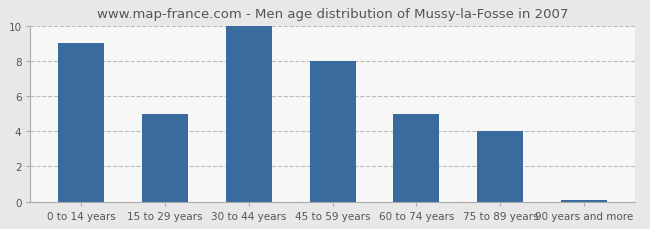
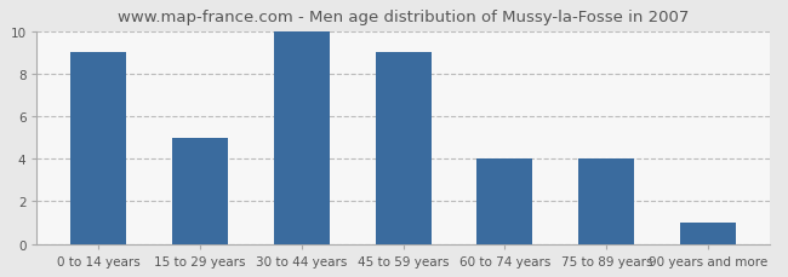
45 to 59 years: 8.0 -> 9.0
60 to 74 years: 5.0 -> 4.0
90 years and more: 0.1 -> 1.0
